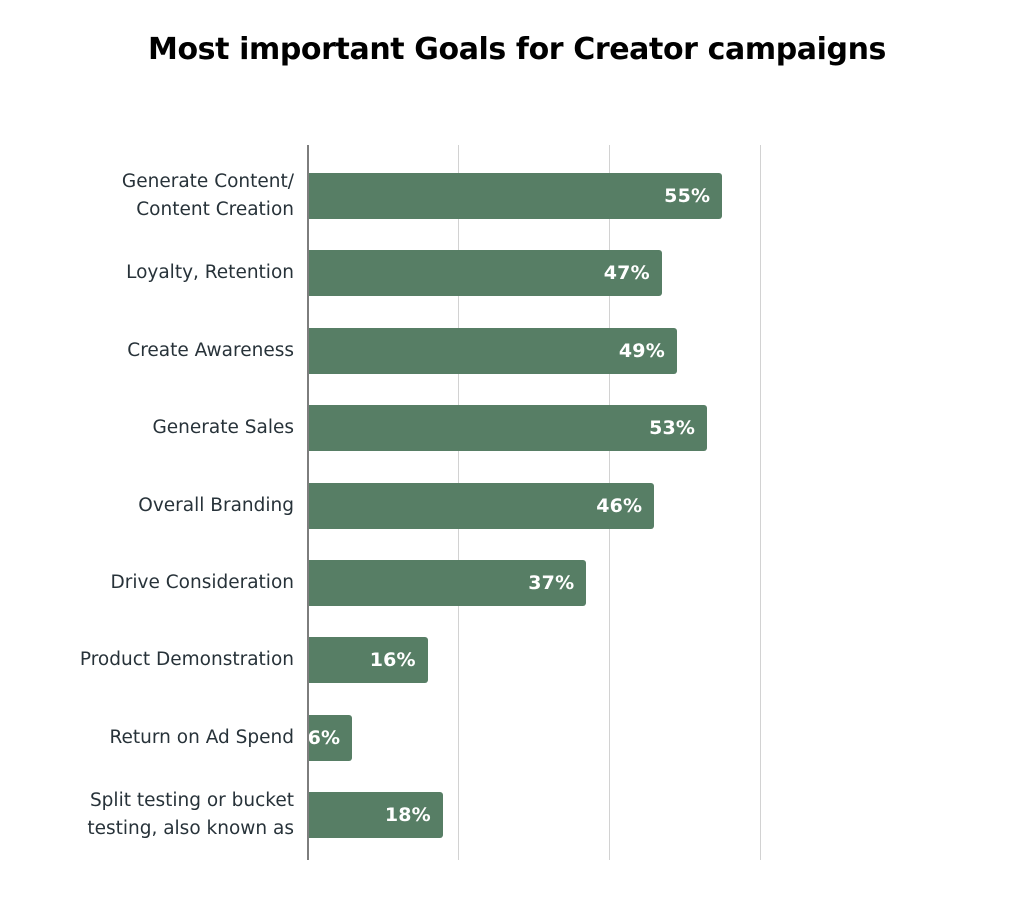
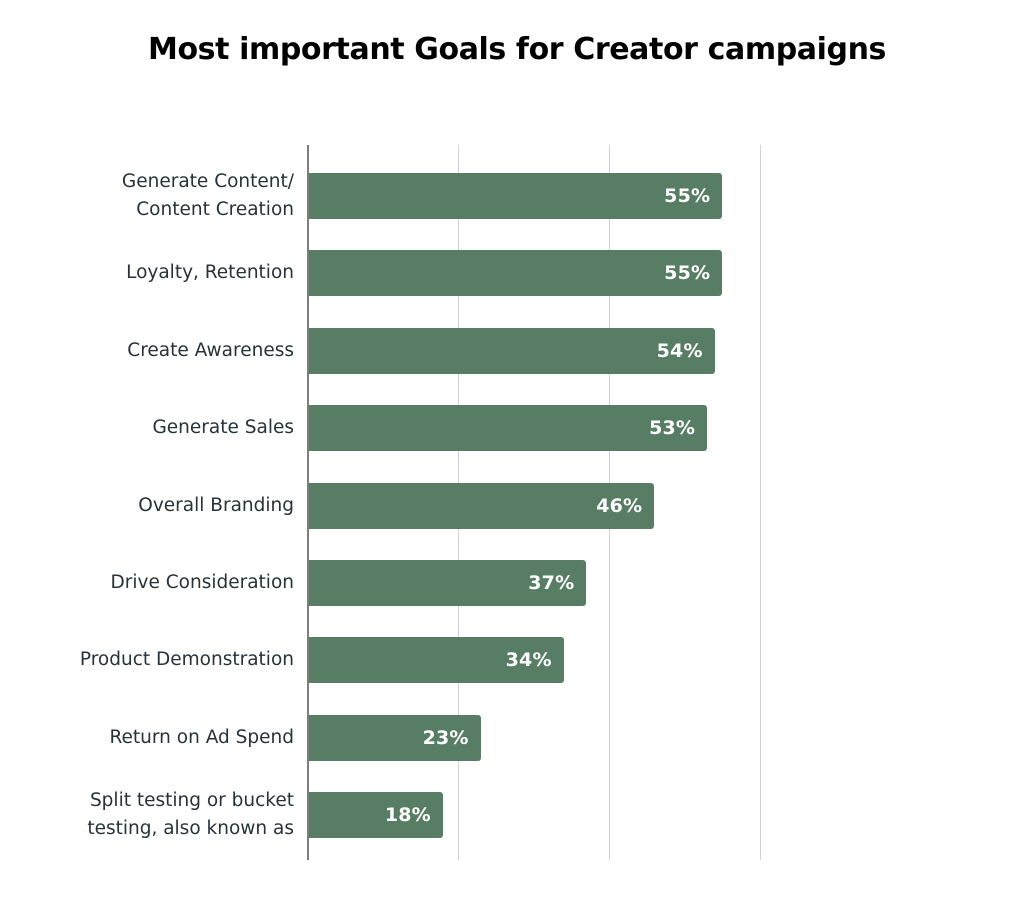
Loyalty, Retention: 47% -> 55%
Create Awareness: 49% -> 54%
Product Demonstration: 16% -> 34%
Return on Ad Spend: 6% -> 23%
